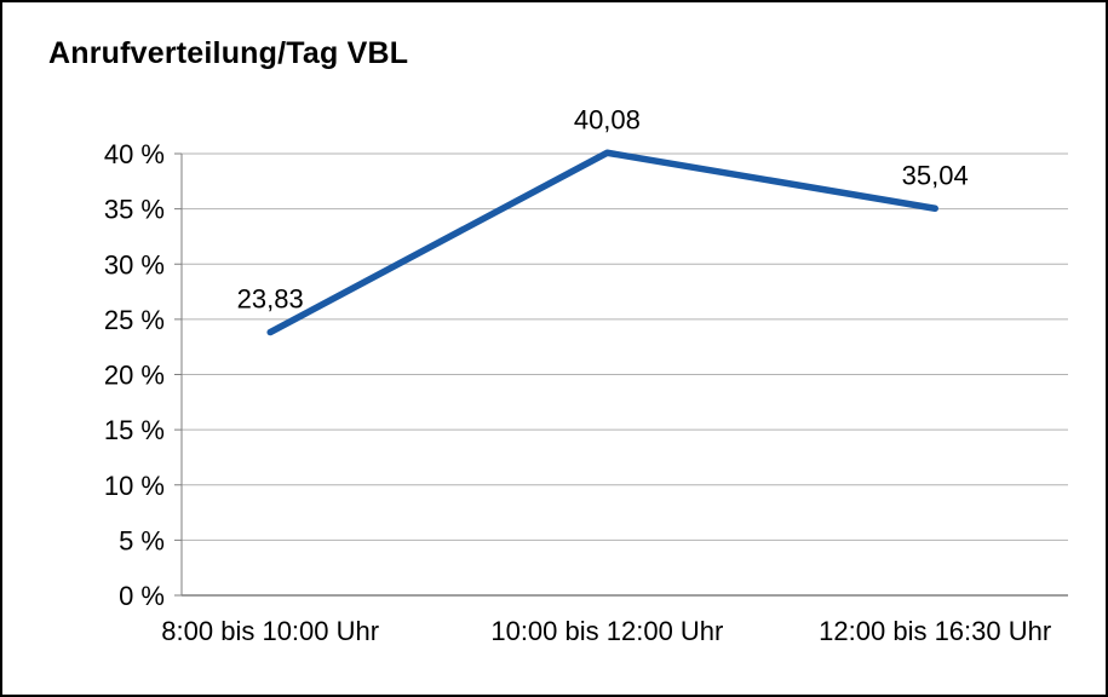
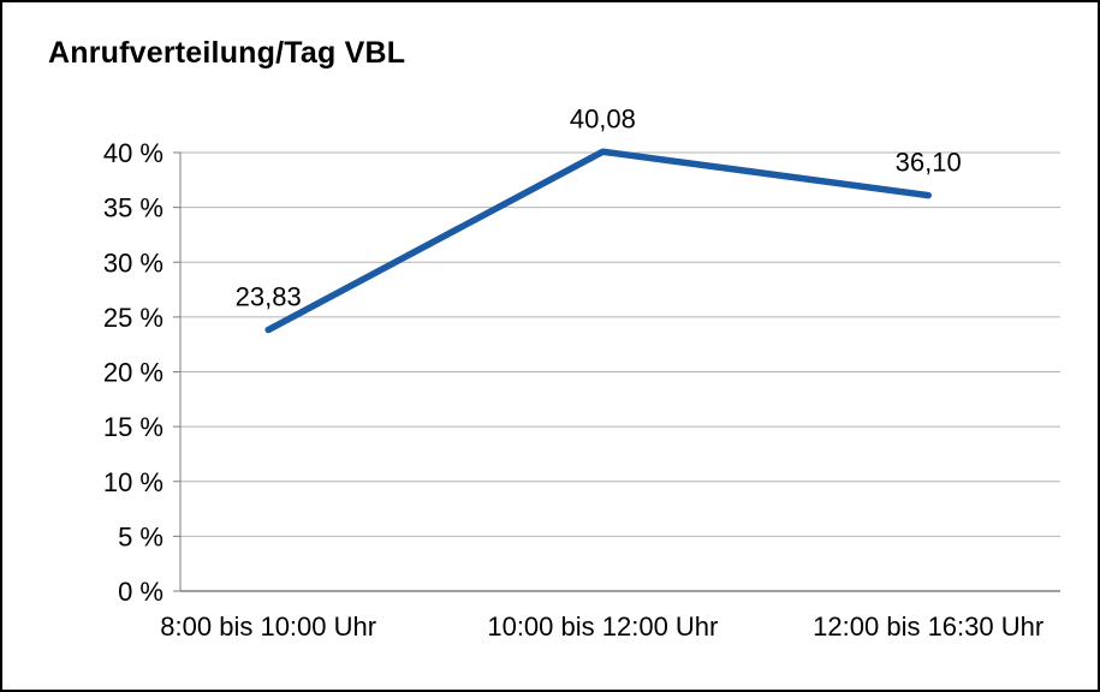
12:00 bis 16:30 Uhr: 35,04 -> 36,10
